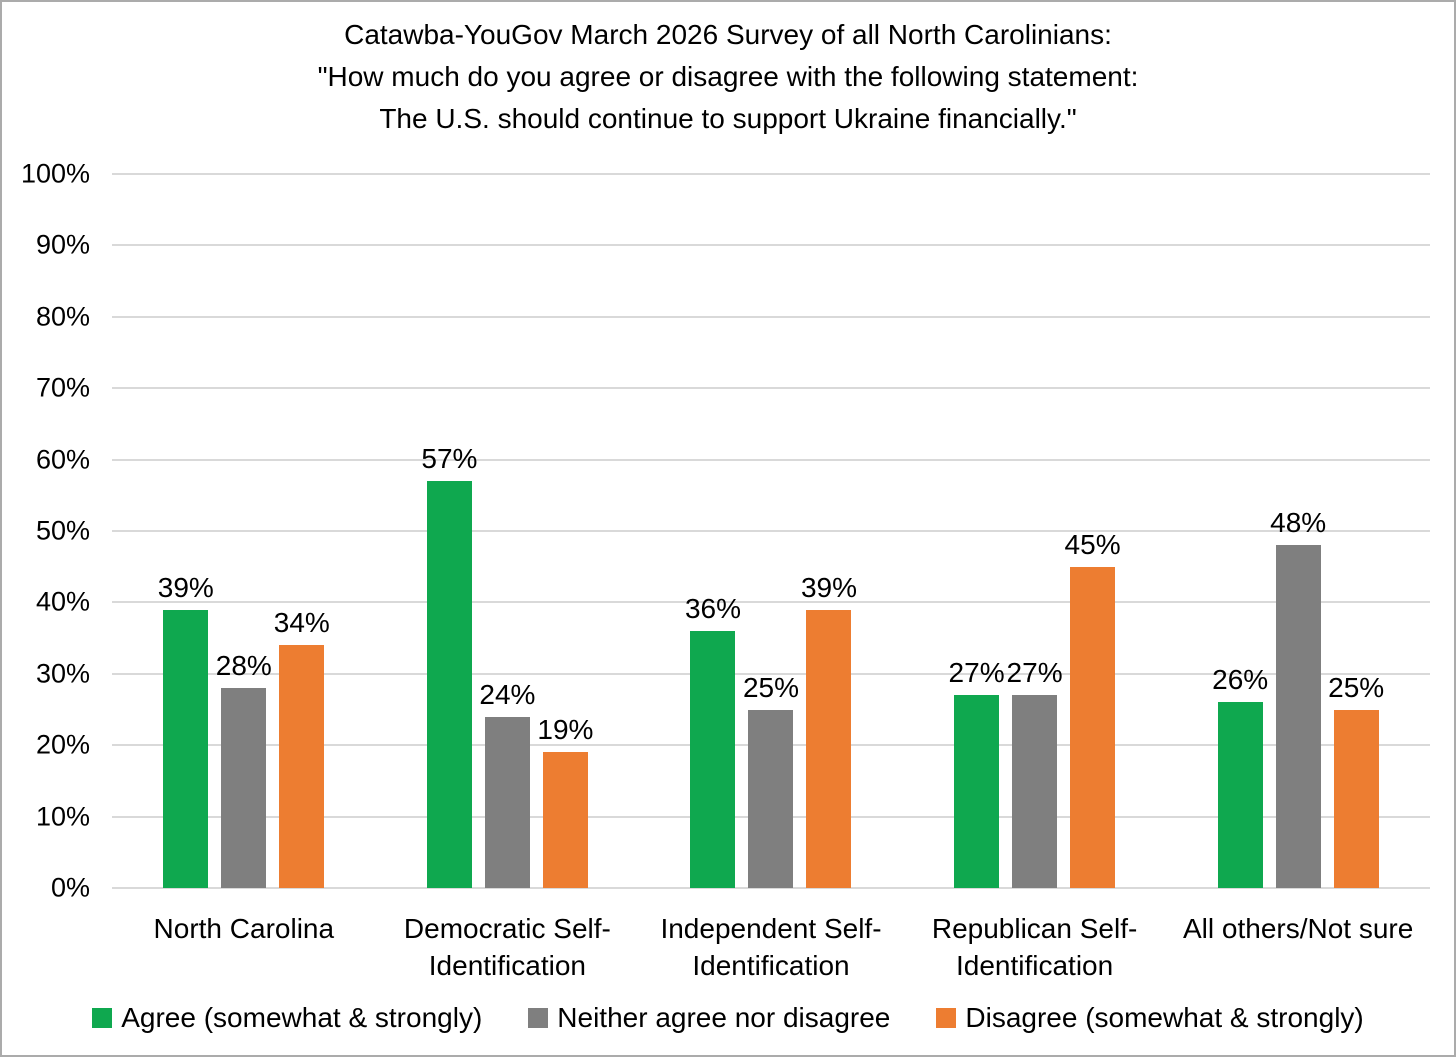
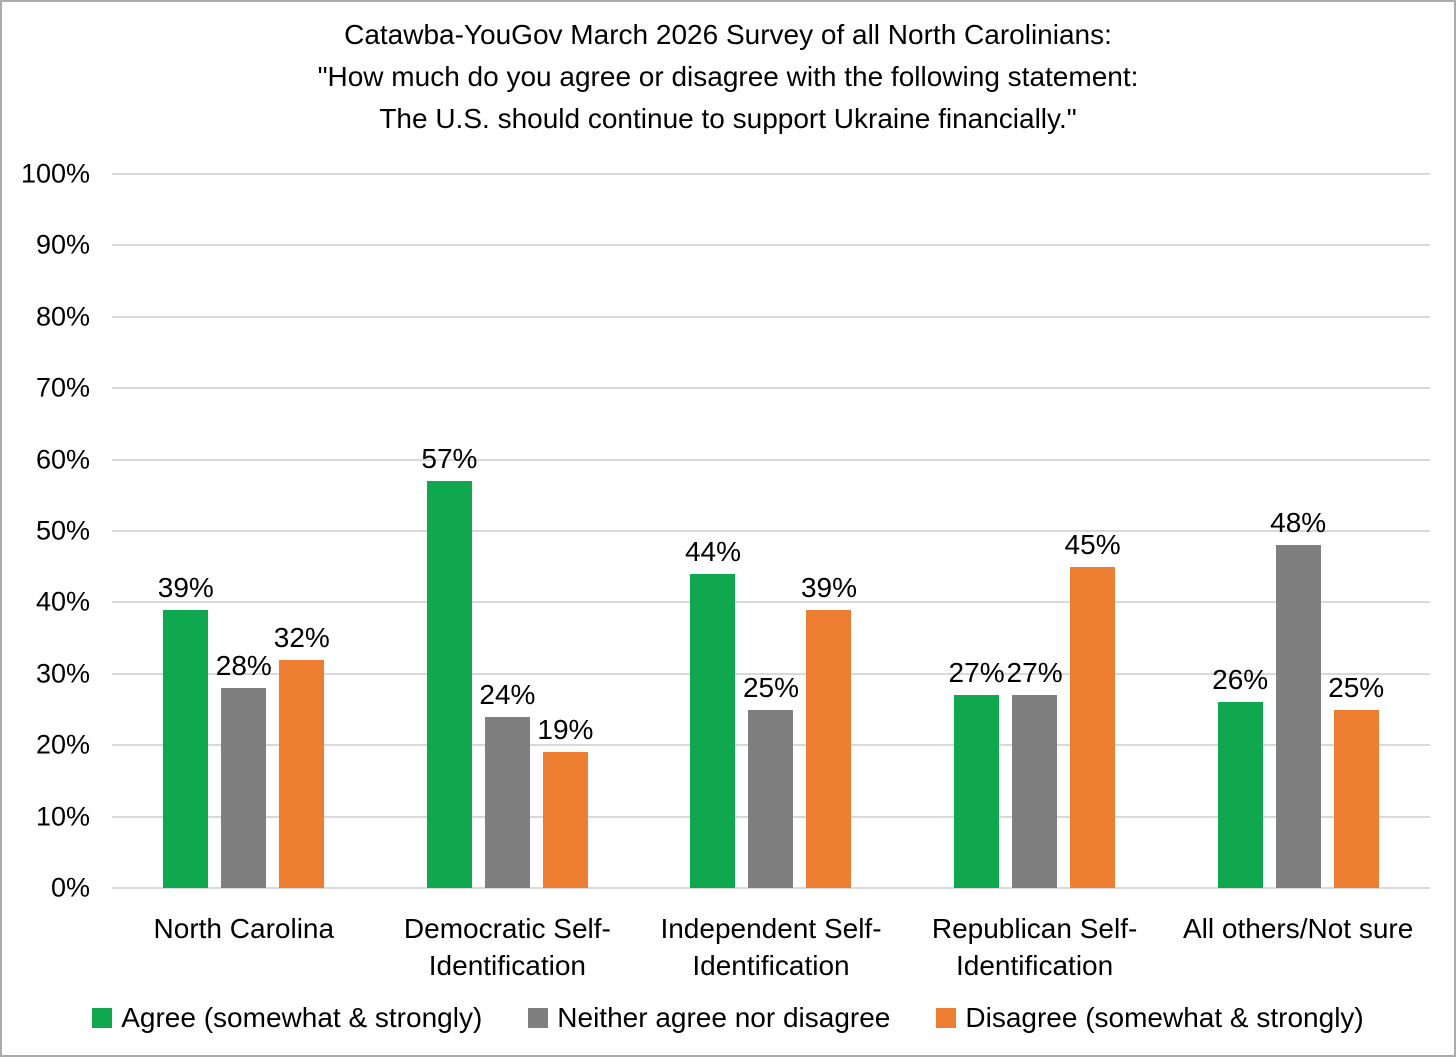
Disagree (somewhat & strongly)/North Carolina: 34% -> 32%
Agree (somewhat & strongly)/Independent Self-Identification: 36% -> 44%
